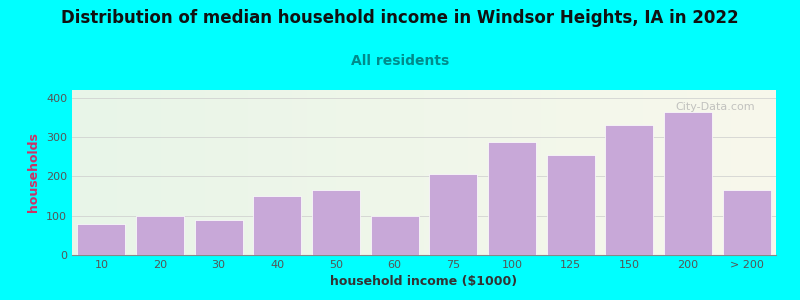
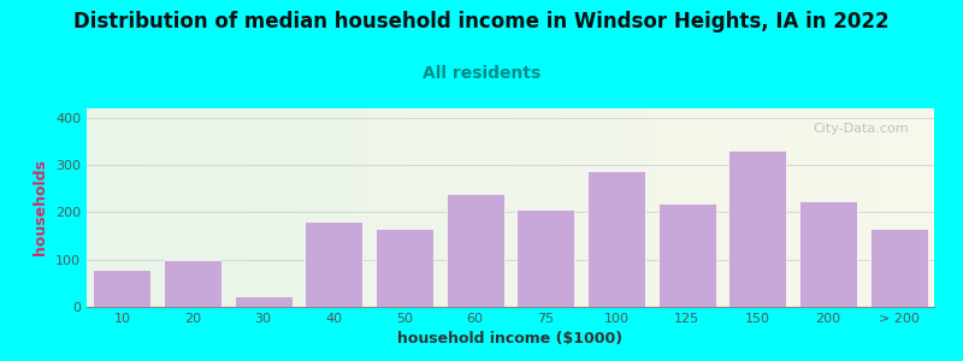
30: 90 -> 22
40: 150 -> 180
60: 100 -> 240
125: 255 -> 218
200: 365 -> 223
